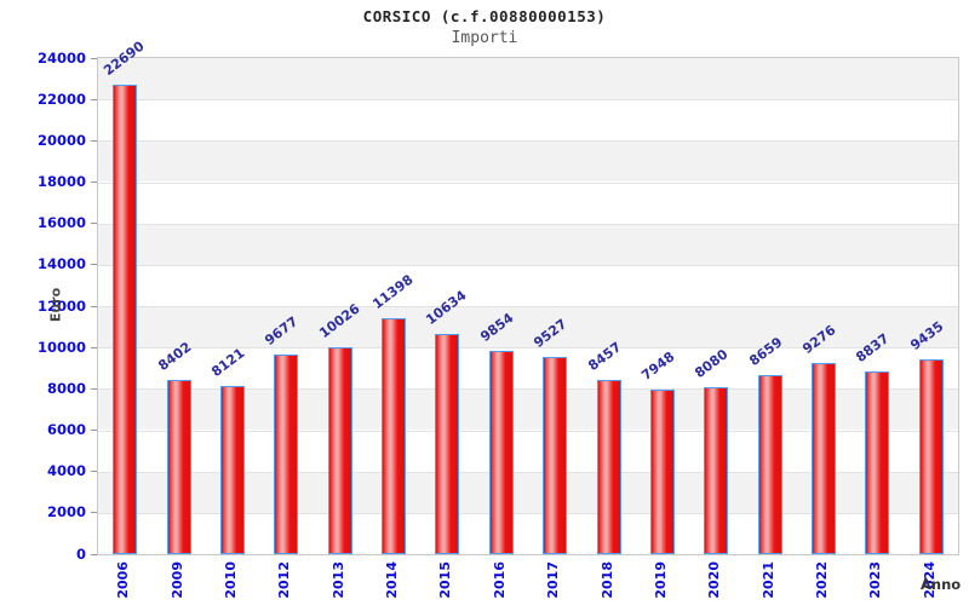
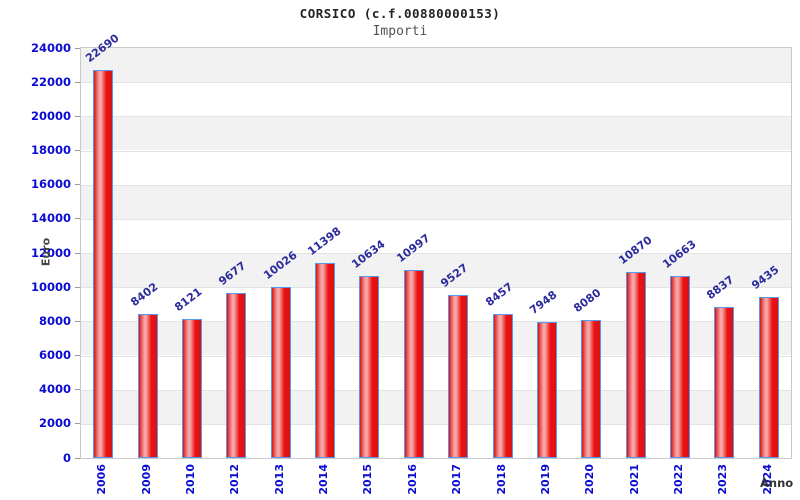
2016: 9854 -> 10997
2021: 8659 -> 10870
2022: 9276 -> 10663
